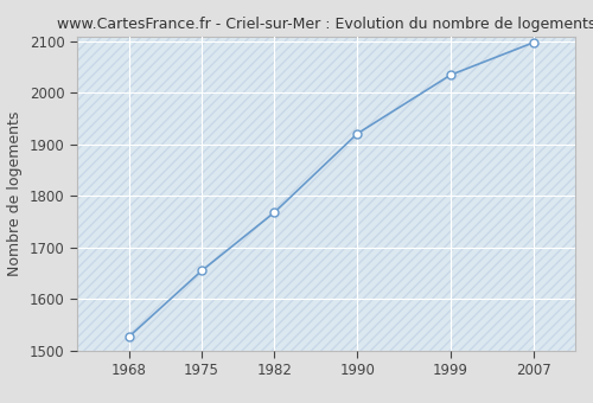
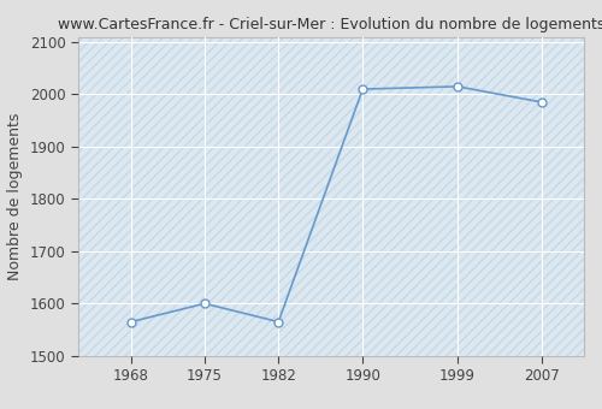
1968: 1527 -> 1565
1975: 1655 -> 1600
1982: 1768 -> 1565
1990: 1921 -> 2010
1999: 2035 -> 2015
2007: 2098 -> 1985
